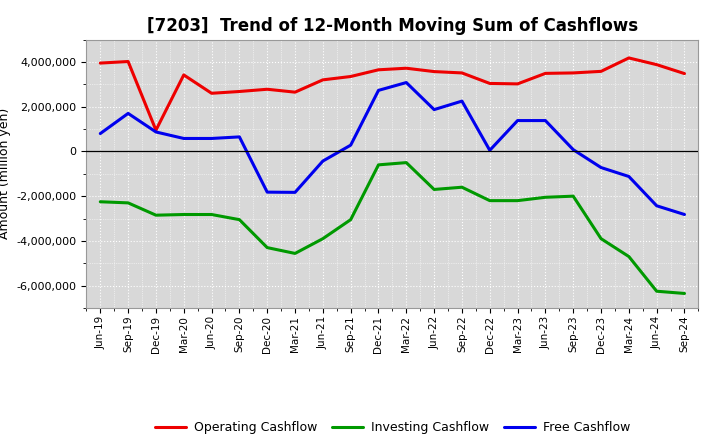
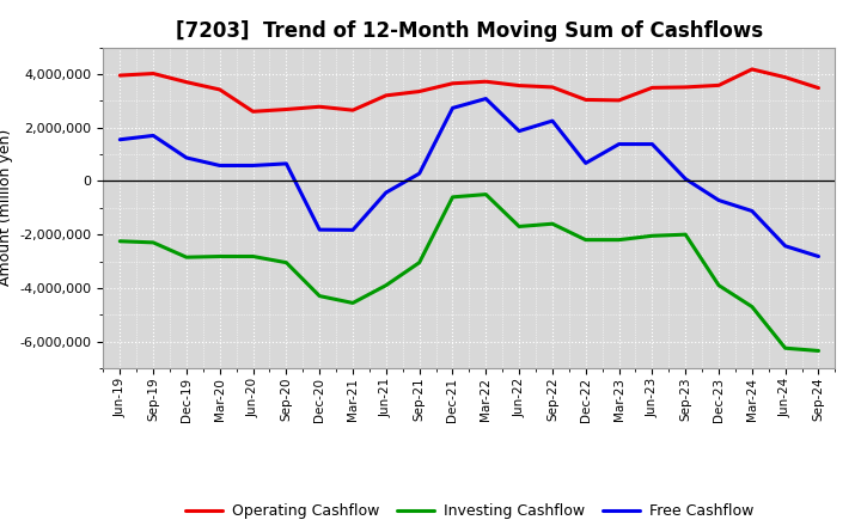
Free Cashflow/Jun-19: 800,000 -> 1,550,000
Operating Cashflow/Dec-19: 950,000 -> 3,700,000
Free Cashflow/Dec-22: 50,000 -> 670,000
